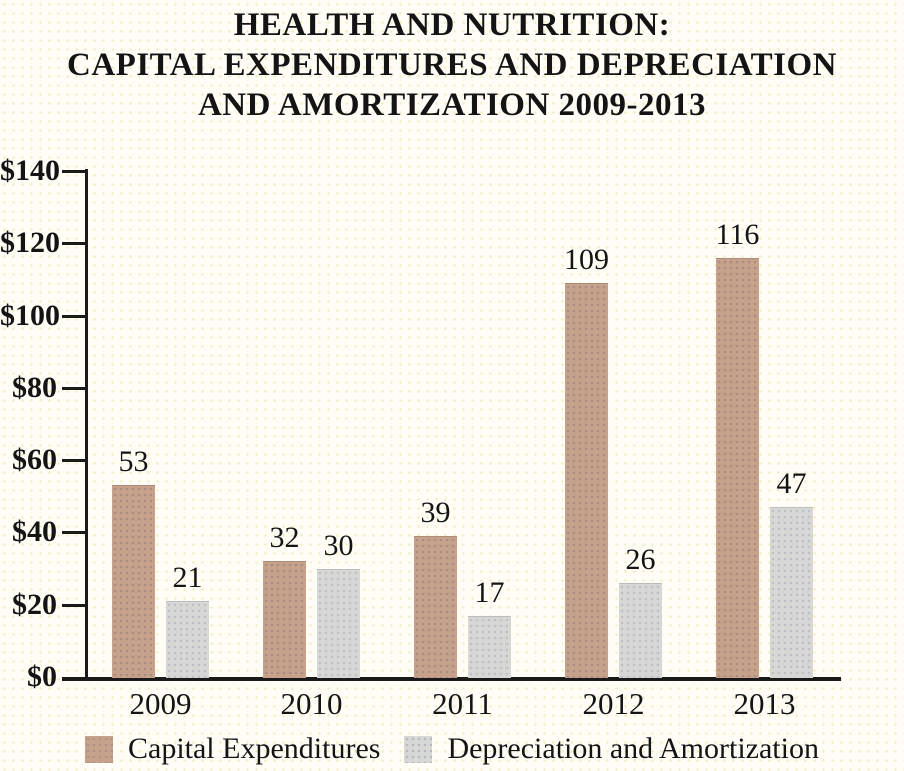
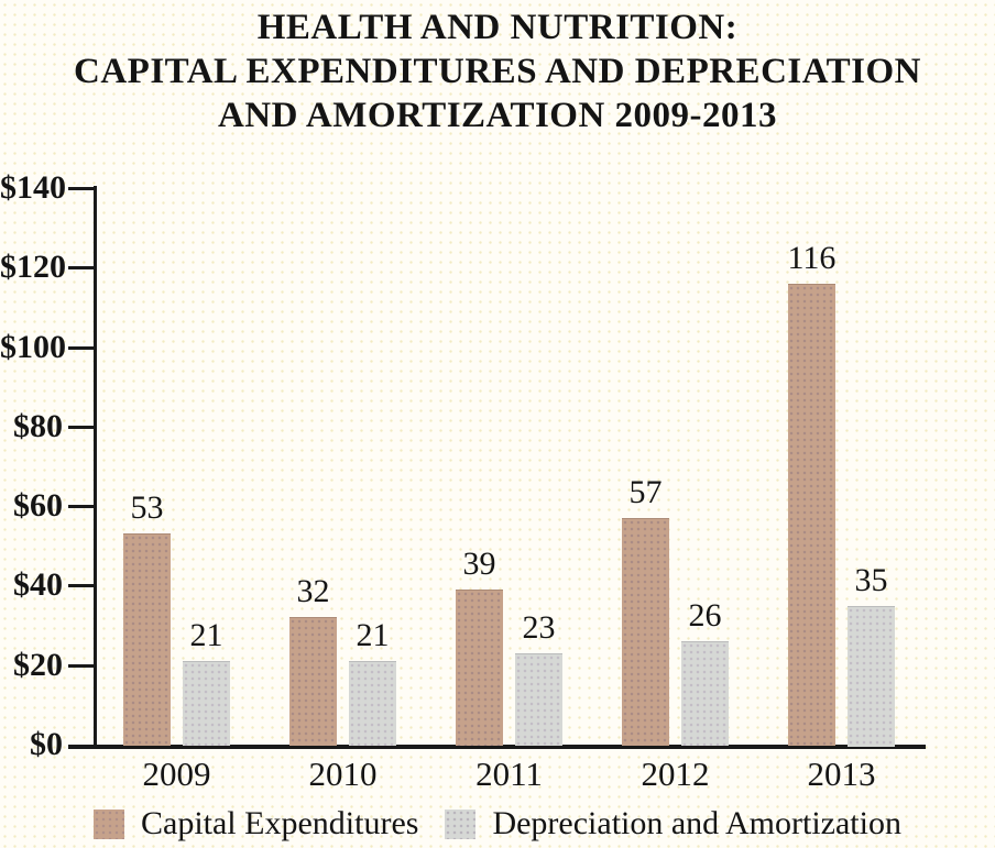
Depreciation and Amortization/2010: 30 -> 21
Depreciation and Amortization/2011: 17 -> 23
Capital Expenditures/2012: 109 -> 57
Depreciation and Amortization/2013: 47 -> 35
